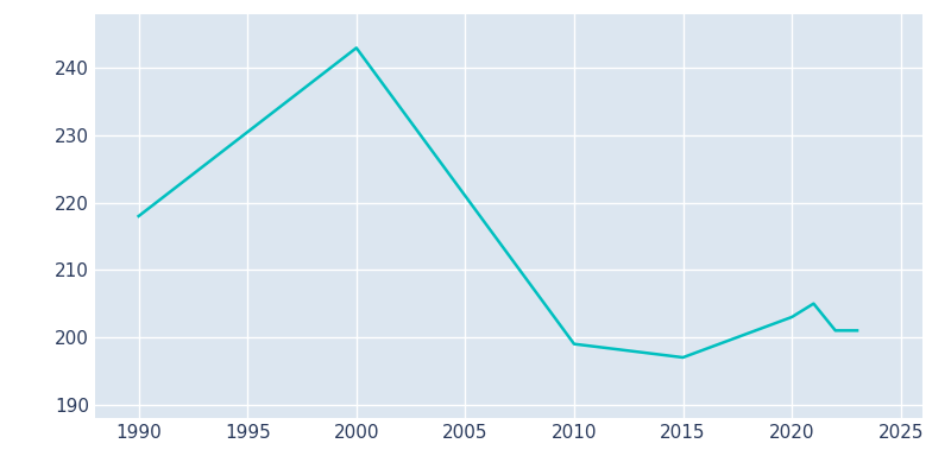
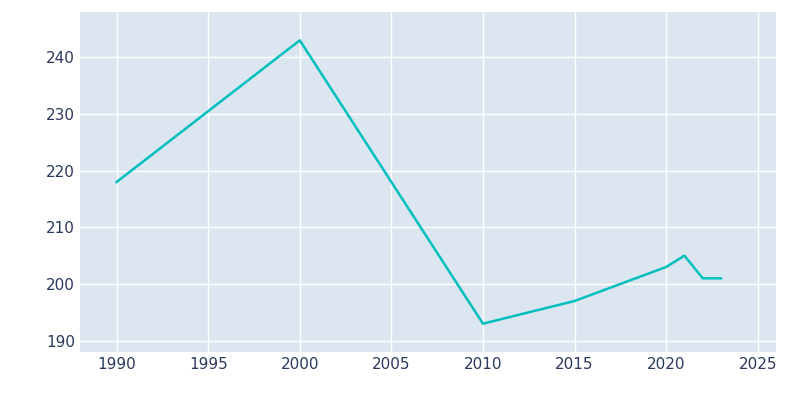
2010: 199 -> 193
